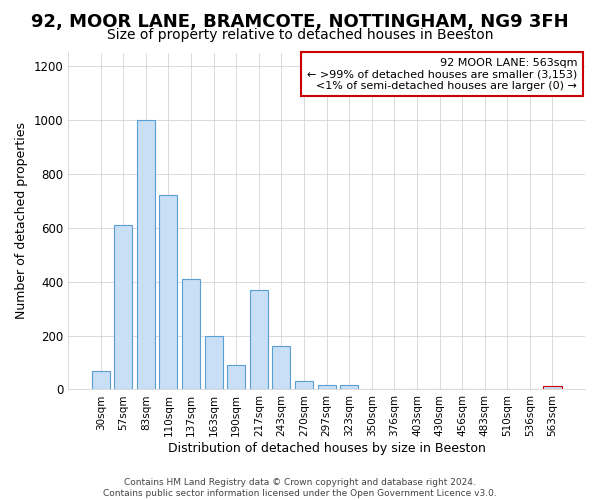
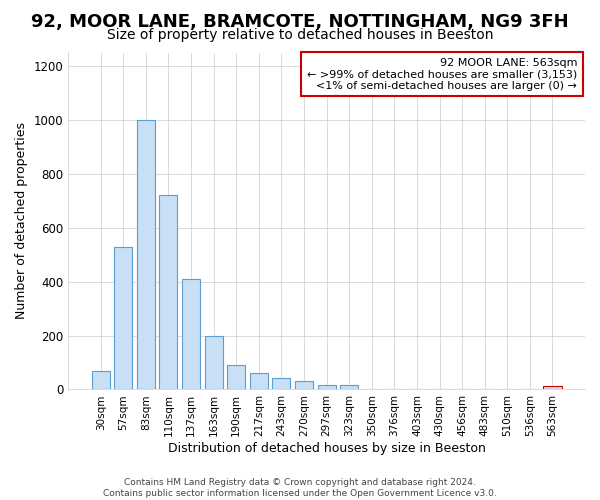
57sqm: 610 -> 530
217sqm: 370 -> 60
243sqm: 160 -> 42
